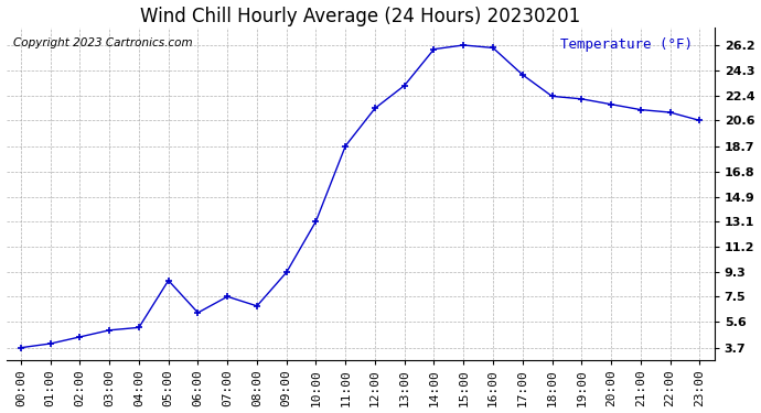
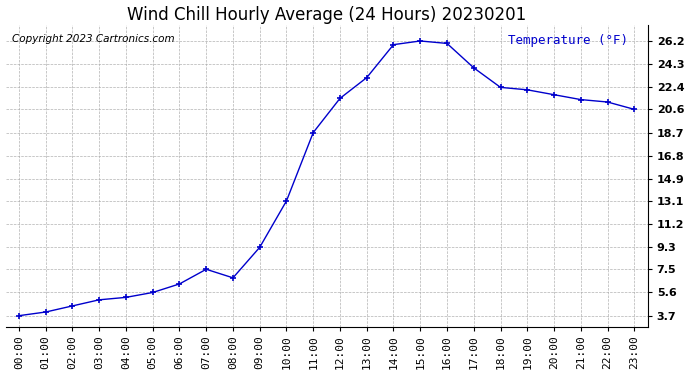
05:00: 8.7 -> 5.6
